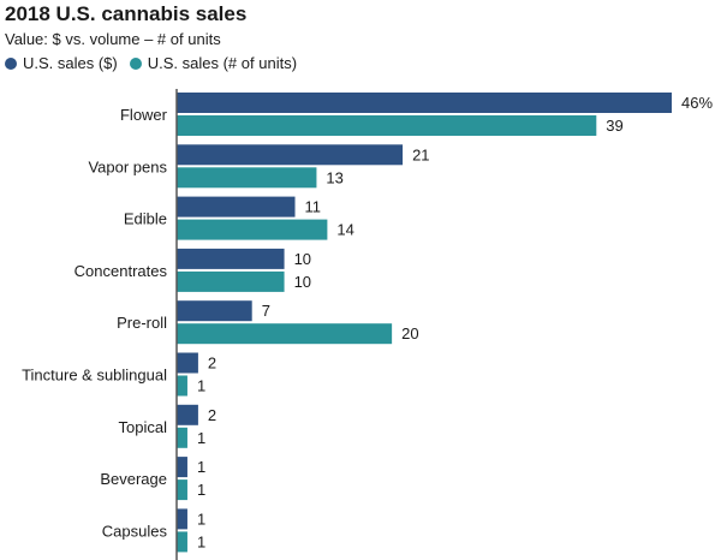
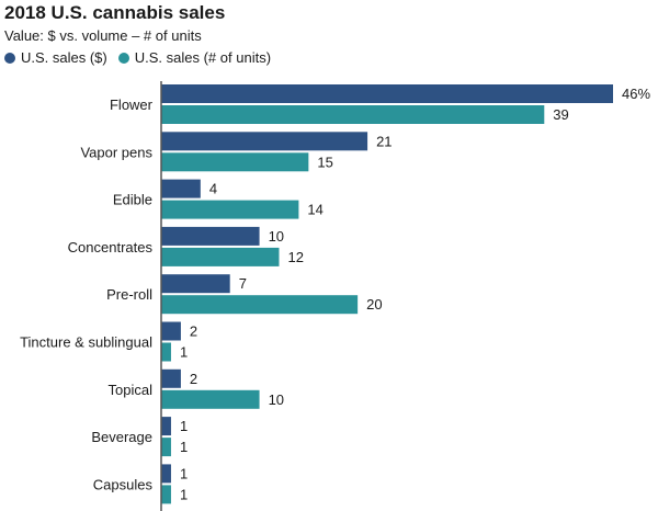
U.S. sales (# of units)/Vapor pens: 13 -> 15
U.S. sales ($)/Edible: 11 -> 4
U.S. sales (# of units)/Concentrates: 10 -> 12
U.S. sales (# of units)/Topical: 1 -> 10
